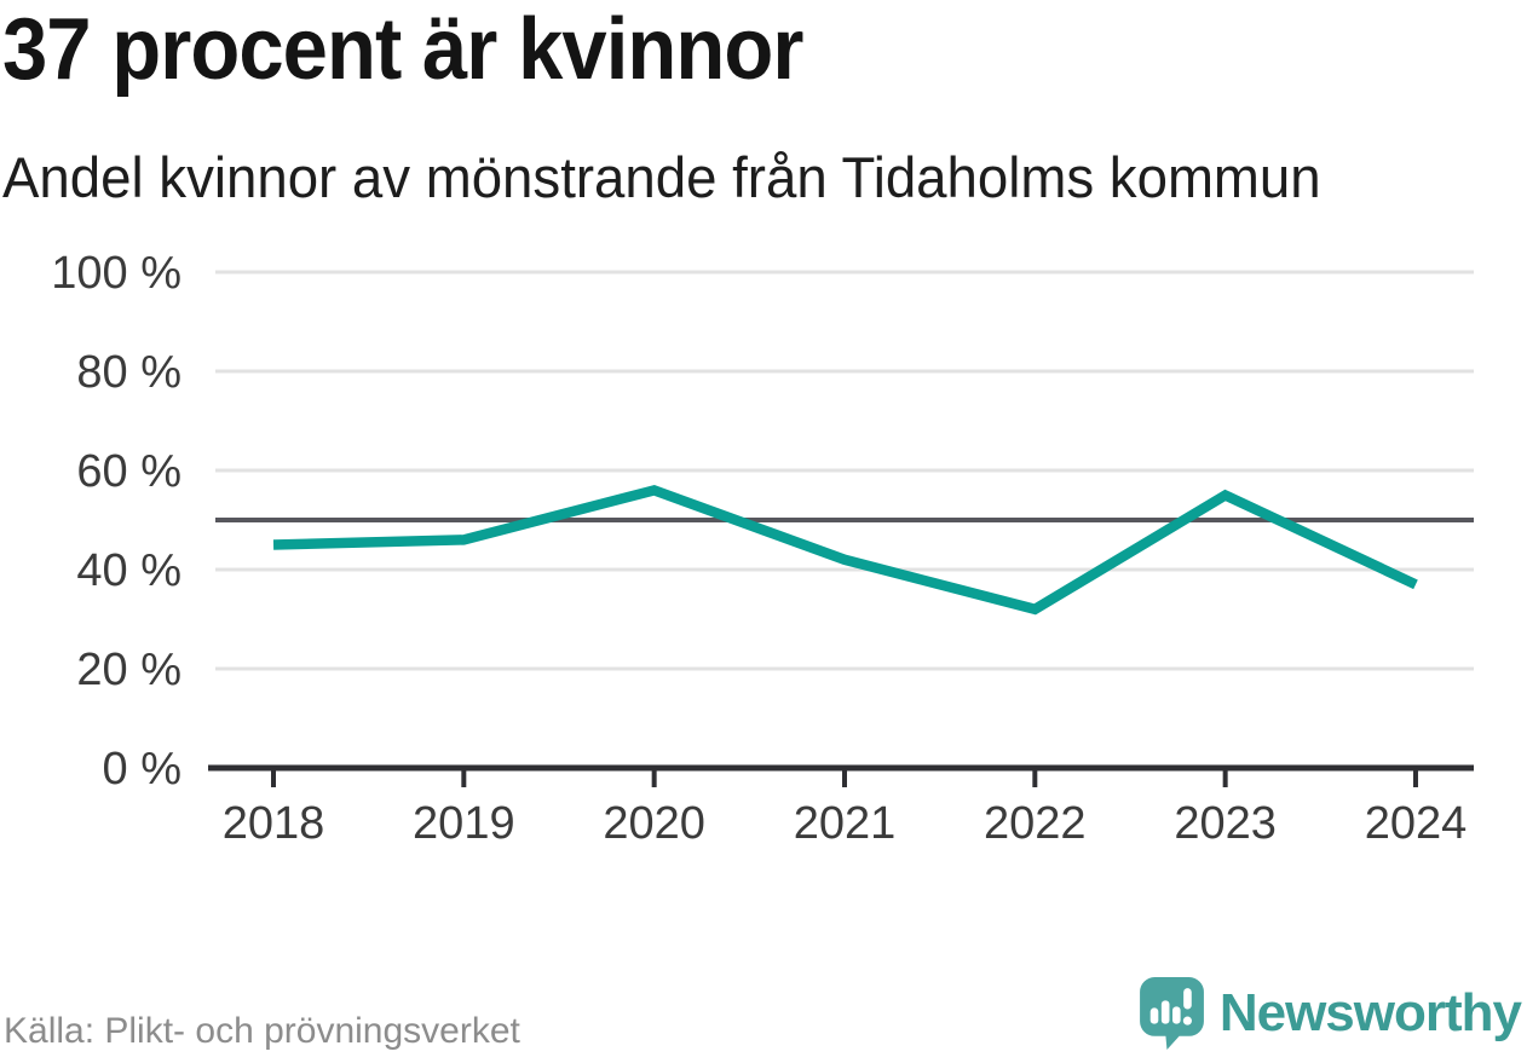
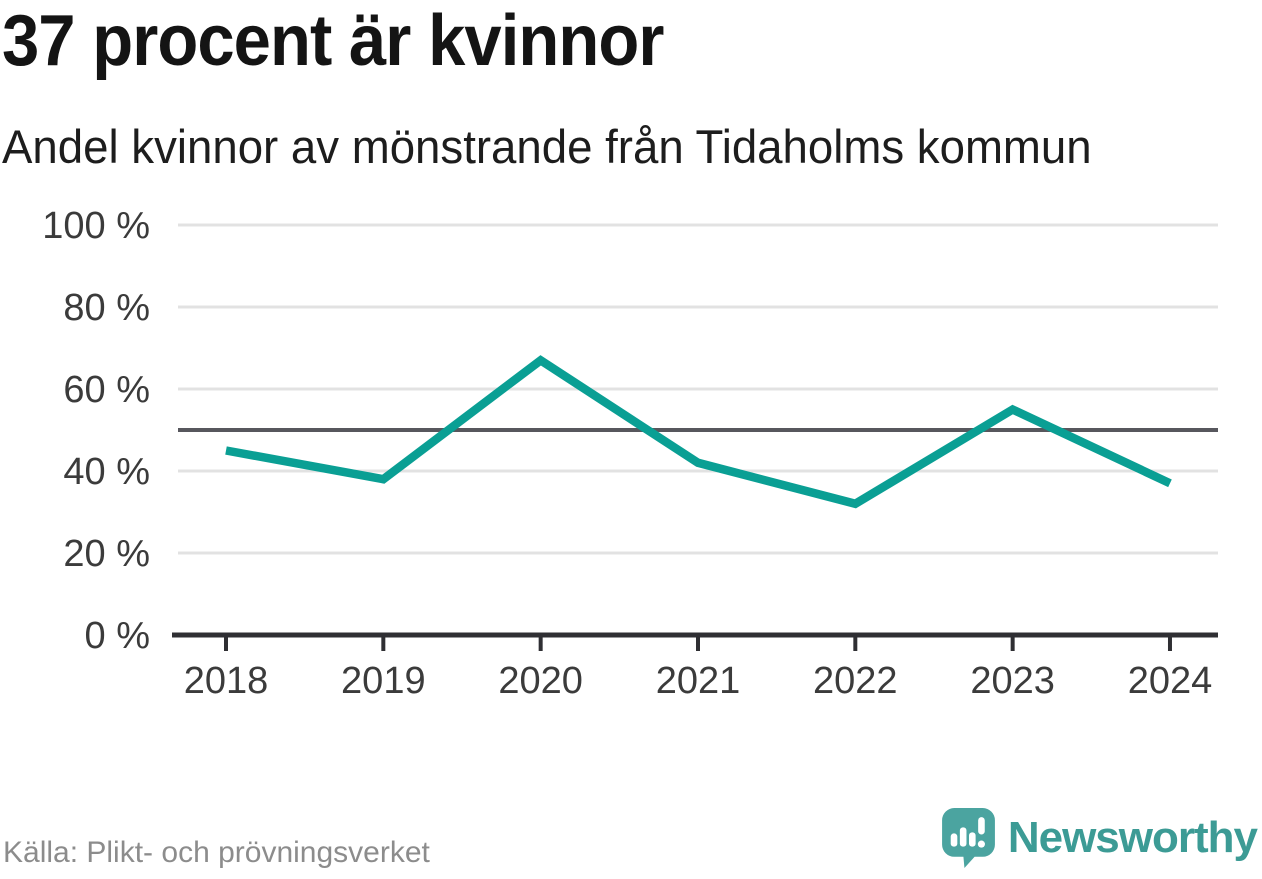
2019: 46% -> 38%
2020: 56% -> 67%
